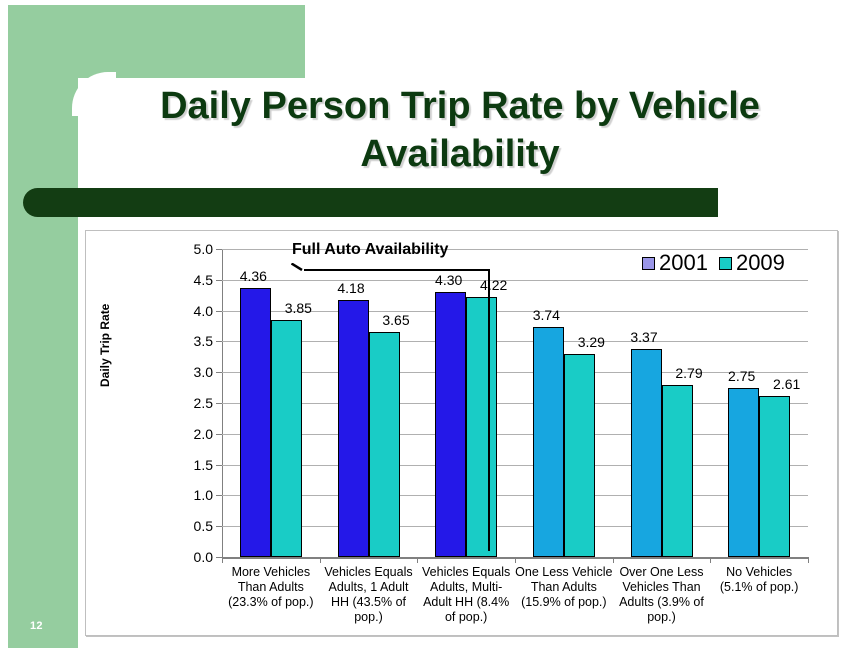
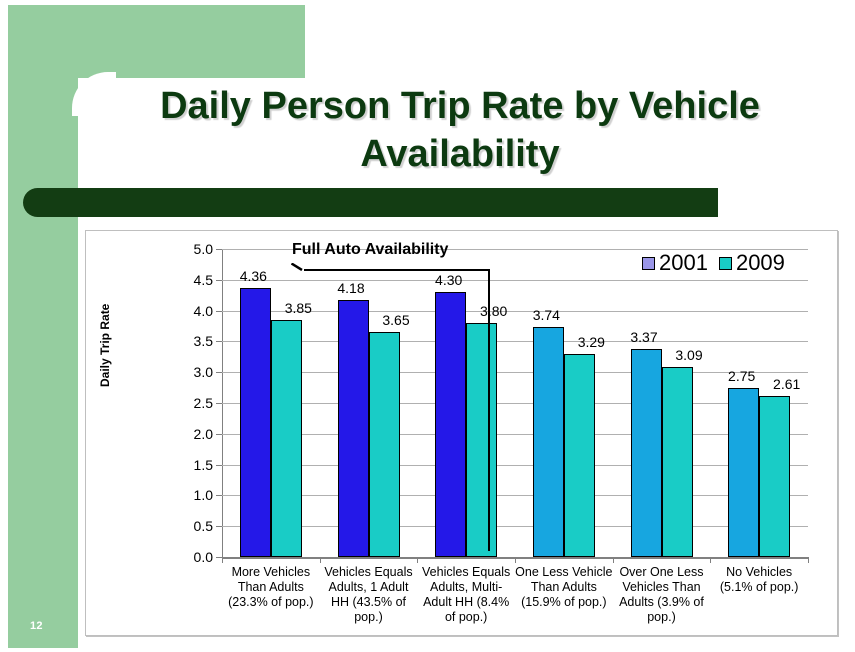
2009/Vehicles Equals Adults, Multi-Adult HH (8.4% of pop.): 4.22 -> 3.80
2009/Over One Less Vehicles Than Adults (3.9% of pop.): 2.79 -> 3.09
